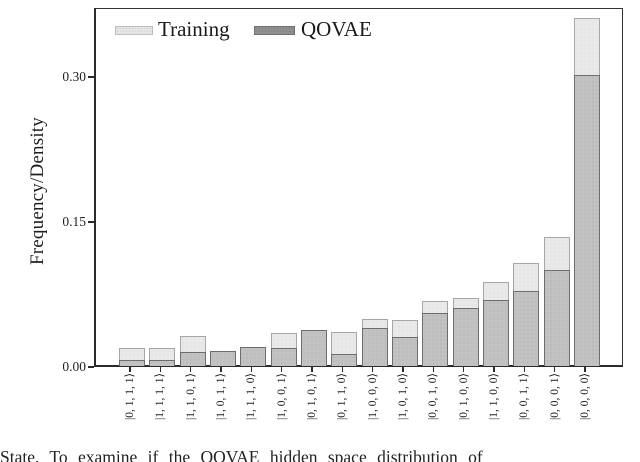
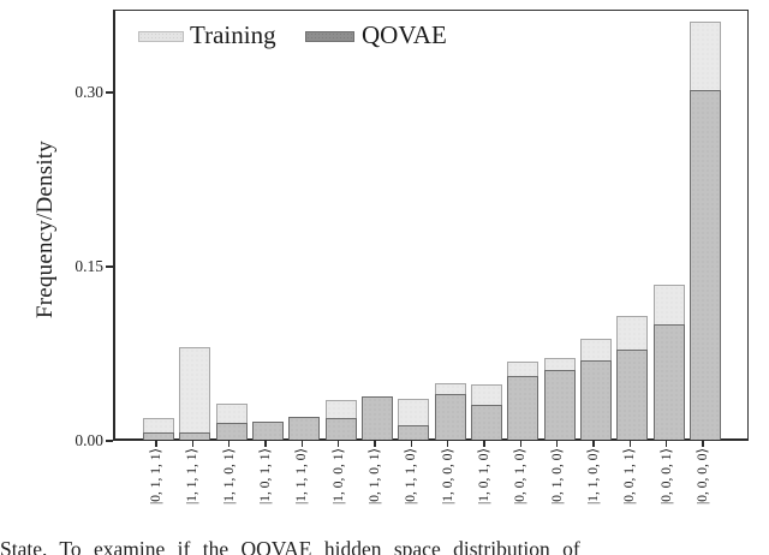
Training/|1, 1, 1, 1⟩: 0.02 -> 0.08
